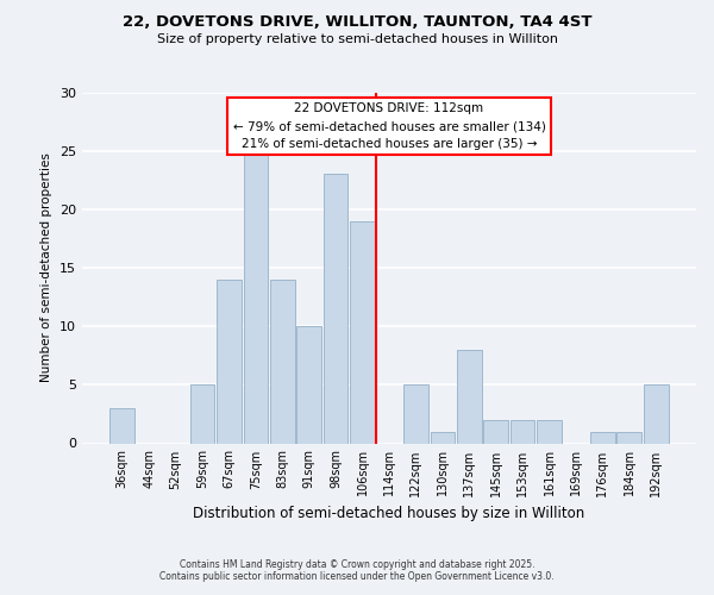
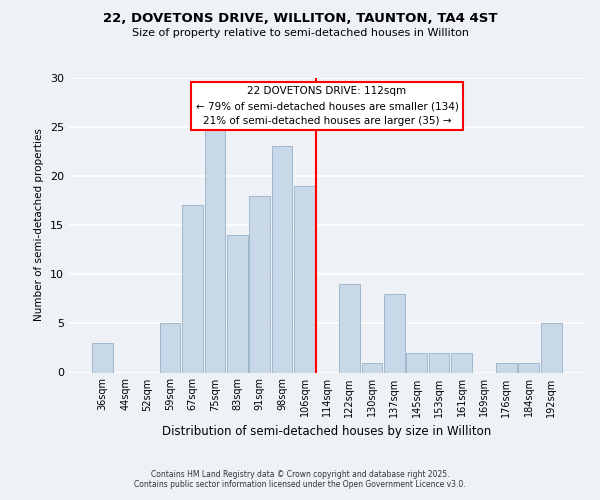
67sqm: 14 -> 17
91sqm: 10 -> 18
122sqm: 5 -> 9
